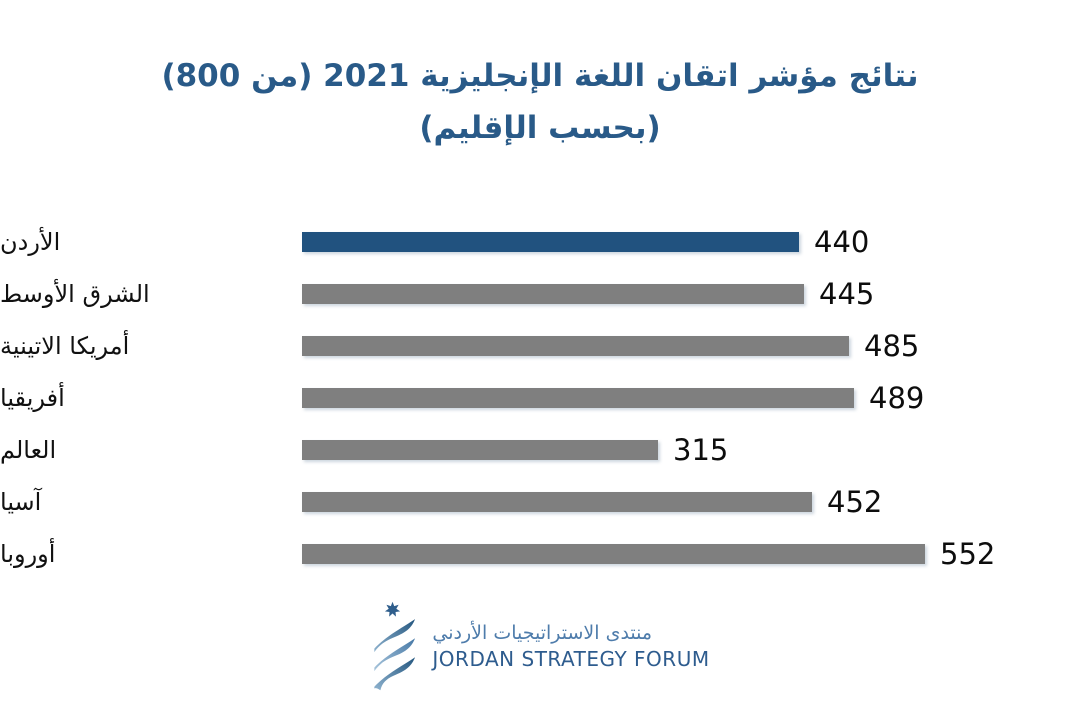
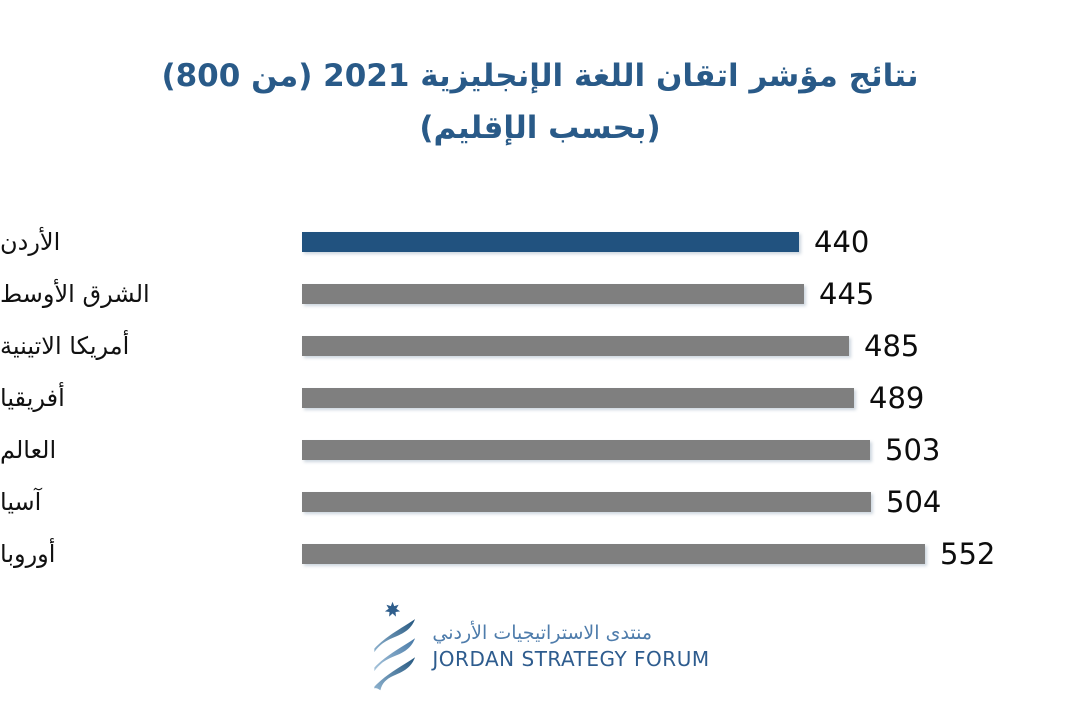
العالم: 315 -> 503
آسيا: 452 -> 504
